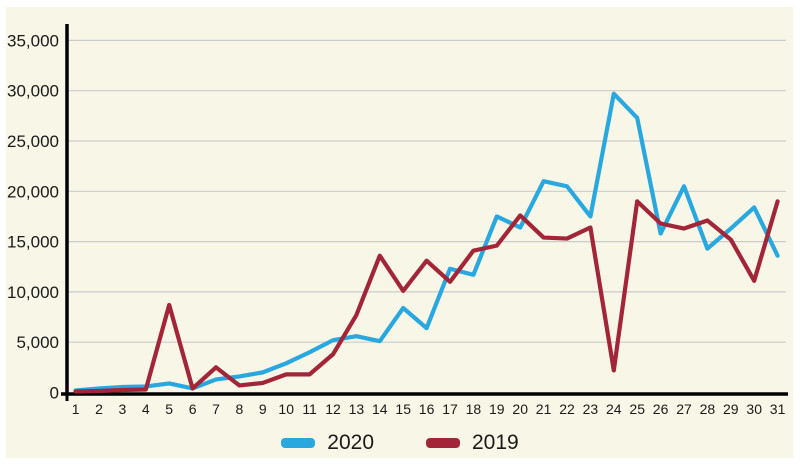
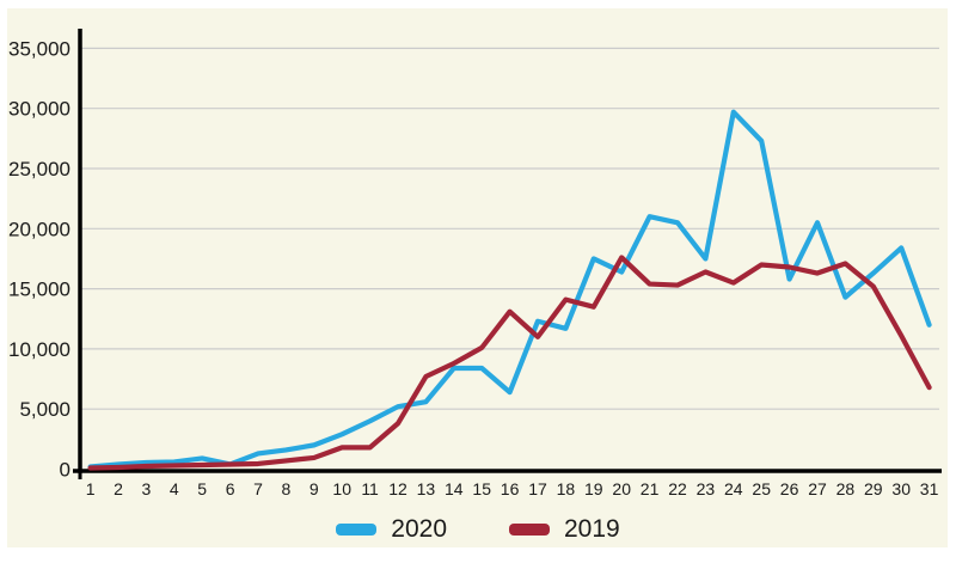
2019/5: 8700 -> 400
2019/7: 2500 -> 400
2020/14: 5100 -> 8400
2019/14: 13600 -> 8800
2019/19: 14600 -> 13500
2019/24: 2200 -> 15500
2019/25: 19000 -> 17000
2020/31: 13600 -> 12000
2019/31: 19000 -> 6800
